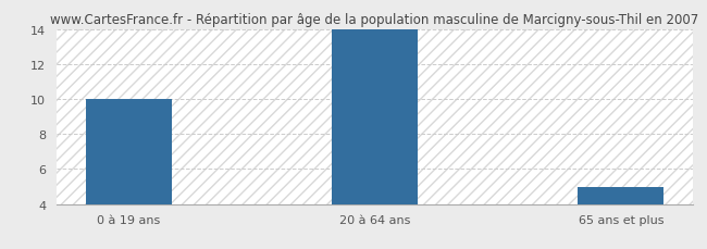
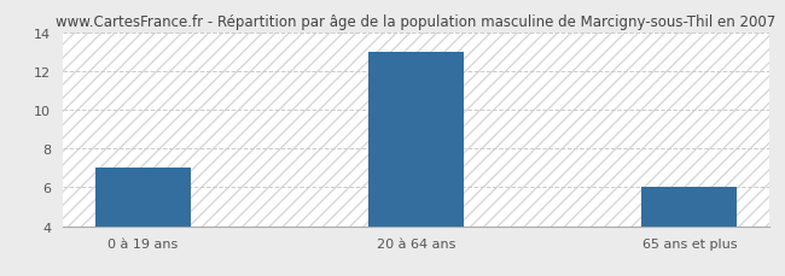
0 à 19 ans: 10 -> 7
20 à 64 ans: 14 -> 13
65 ans et plus: 5 -> 6
